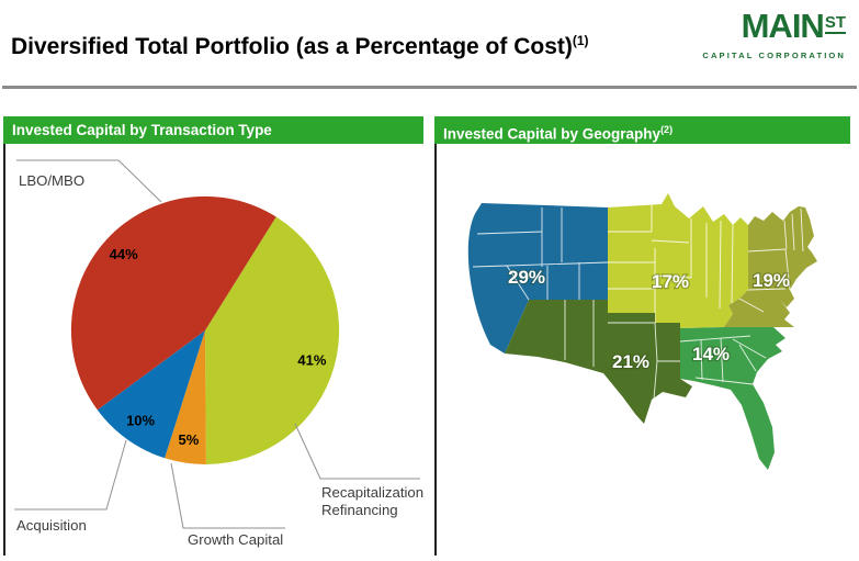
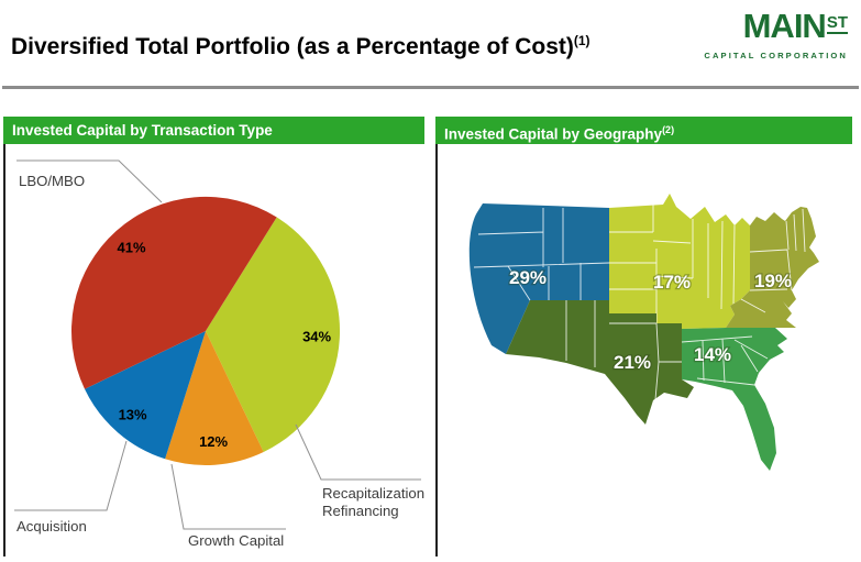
Invested Capital by Transaction Type/Recapitalization/Refinancing: 41% -> 34%
Invested Capital by Transaction Type/Growth Capital: 5% -> 12%
Invested Capital by Transaction Type/Acquisition: 10% -> 13%
Invested Capital by Transaction Type/LBO/MBO: 44% -> 41%
